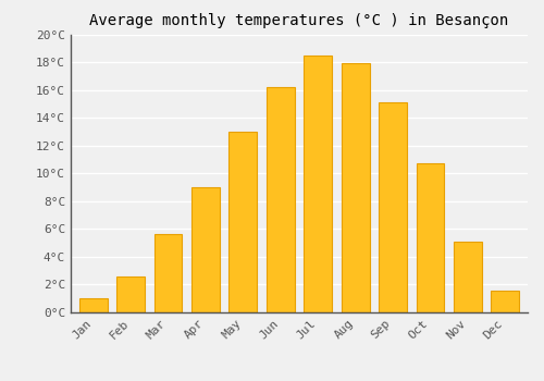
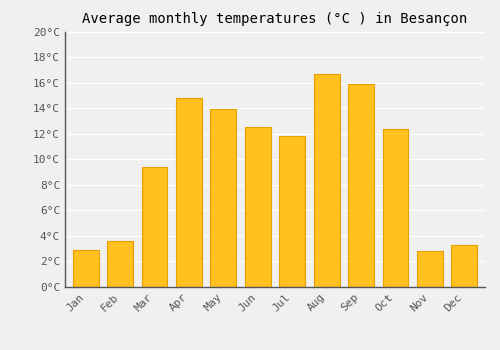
Jan: 1.0°C -> 2.9°C
Feb: 2.6°C -> 3.6°C
Mar: 5.6°C -> 9.4°C
Apr: 9.0°C -> 14.8°C
May: 13.0°C -> 13.9°C
Jun: 16.2°C -> 12.5°C
Jul: 18.5°C -> 11.8°C
Aug: 17.9°C -> 16.7°C
Sep: 15.1°C -> 15.9°C
Oct: 10.7°C -> 12.4°C
Nov: 5.1°C -> 2.8°C
Dec: 1.6°C -> 3.3°C
